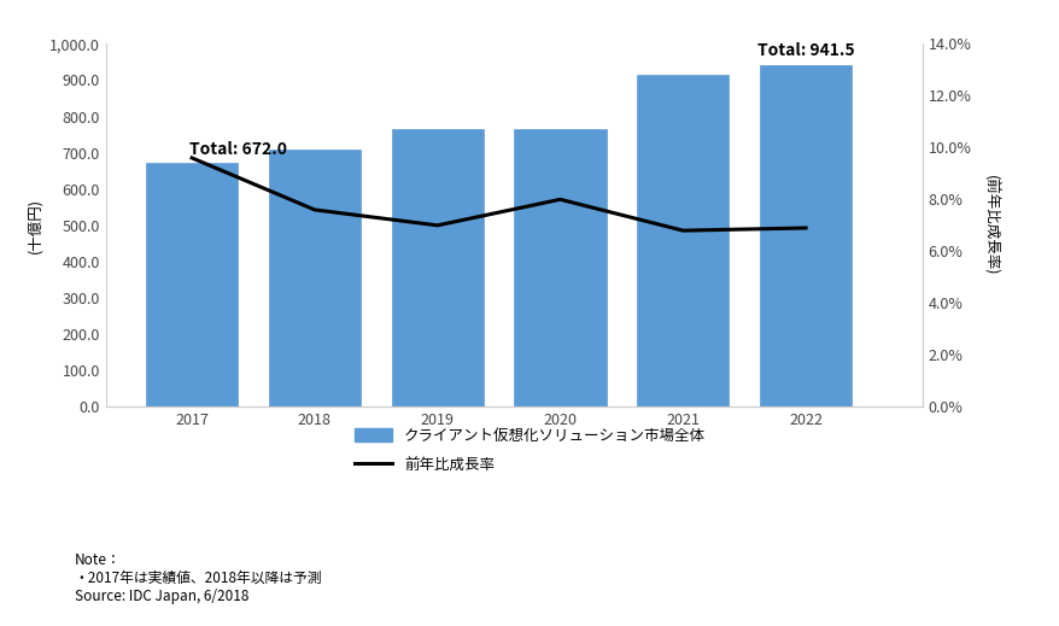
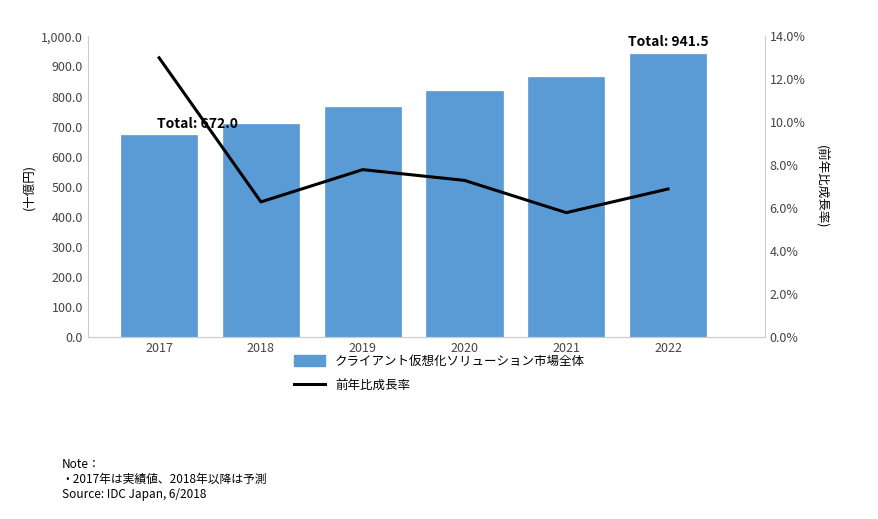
前年比成長率/2017: 9.6% -> 13.0%
前年比成長率/2018: 7.6% -> 6.3%
前年比成長率/2019: 7.0% -> 7.8%
クライアント仮想化ソリューション市場全体/2020: 765 -> 820
前年比成長率/2020: 8.0% -> 7.3%
クライアント仮想化ソリューション市場全体/2021: 915 -> 865
前年比成長率/2021: 6.8% -> 5.8%
